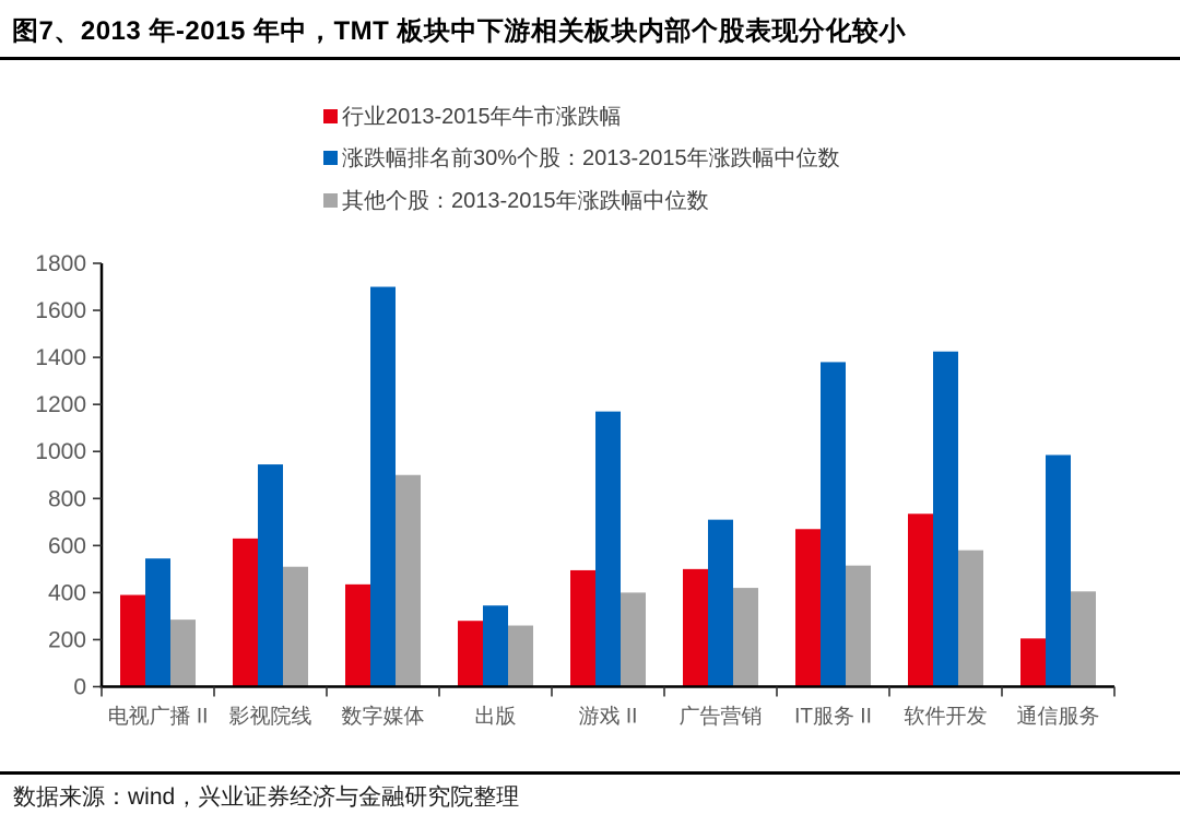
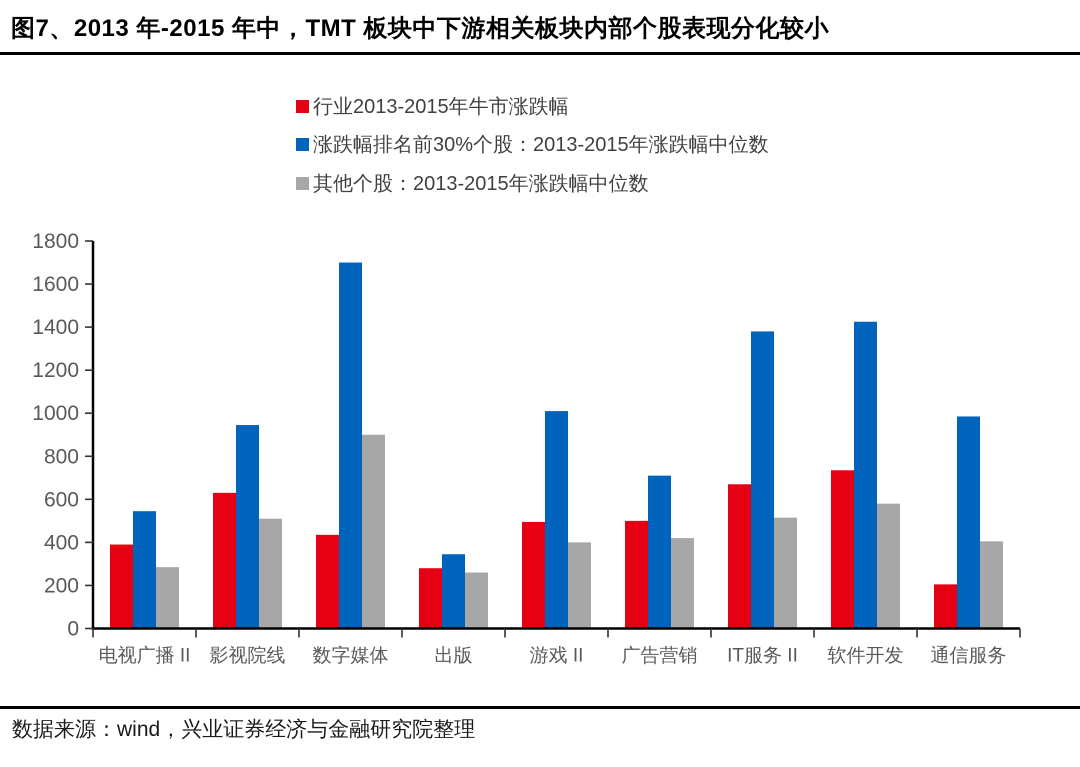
涨跌幅排名前30%个股：2013-2015年涨跌幅中位数/游戏 II: 1170 -> 1010
